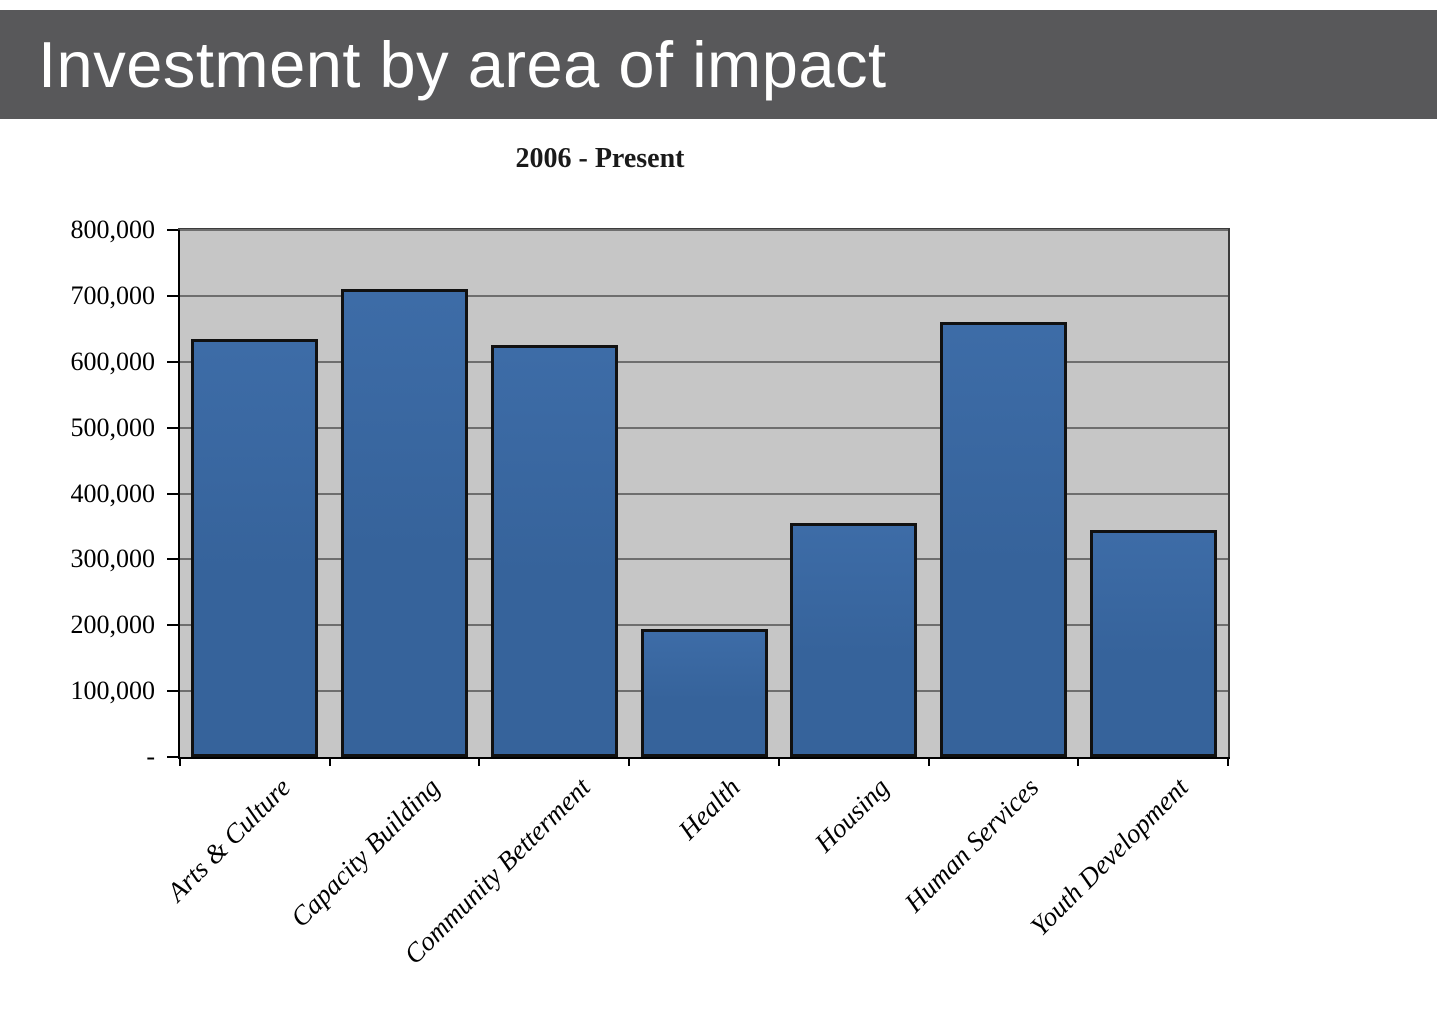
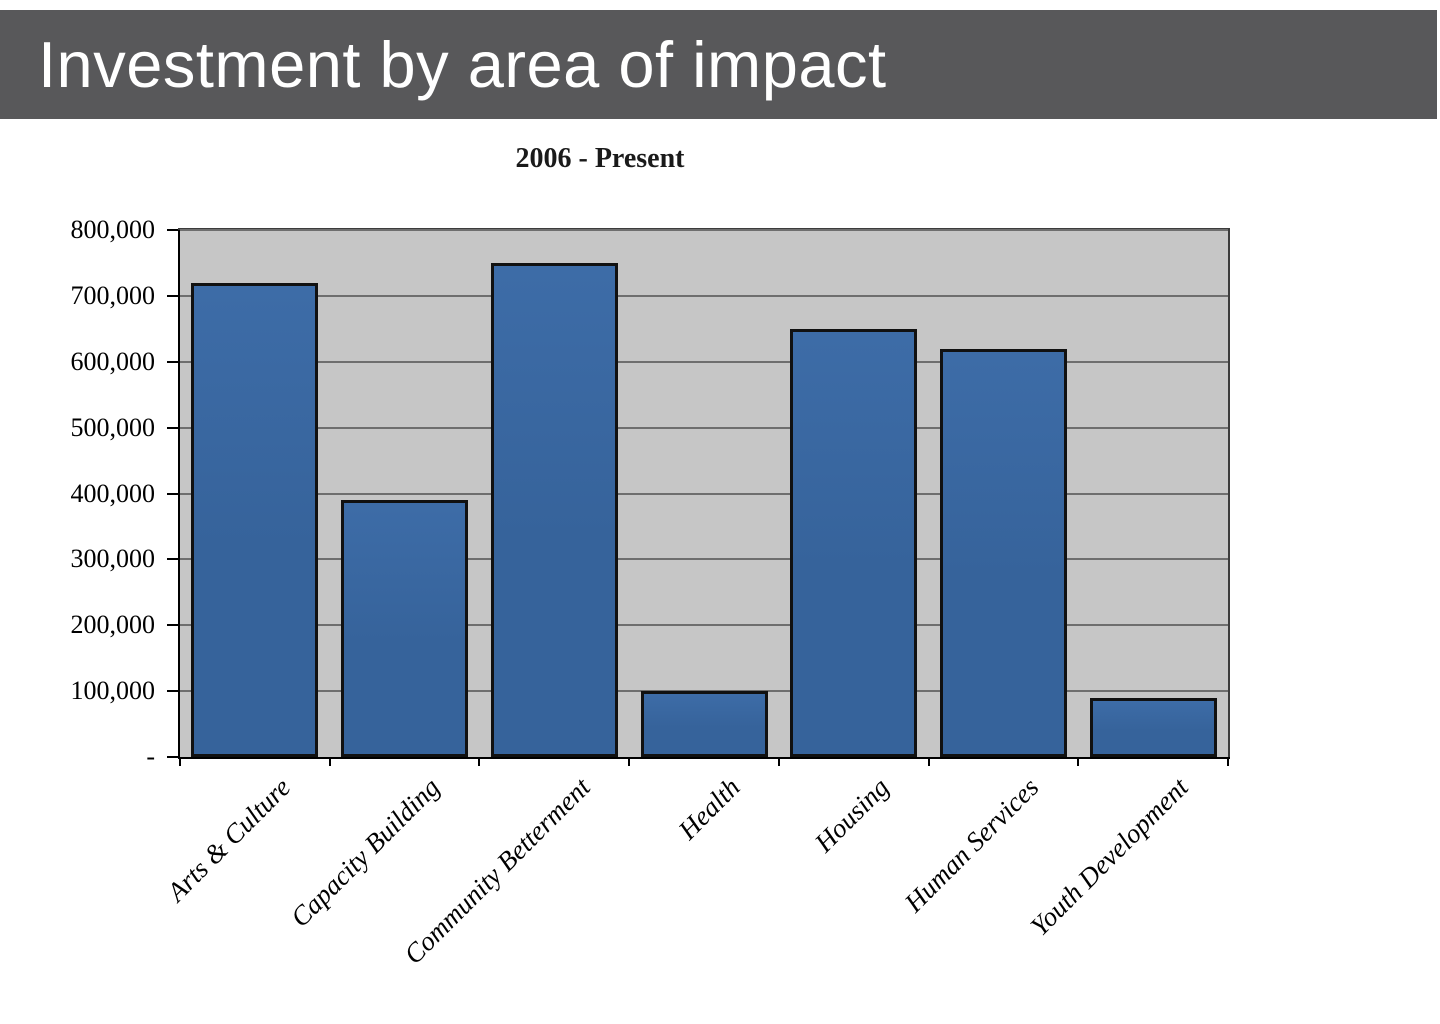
Arts & Culture: 640000 -> 720000
Capacity Building: 710000 -> 390000
Community Betterment: 620000 -> 750000
Health: 200000 -> 100000
Housing: 360000 -> 650000
Human Services: 660000 -> 620000
Youth Development: 340000 -> 90000
